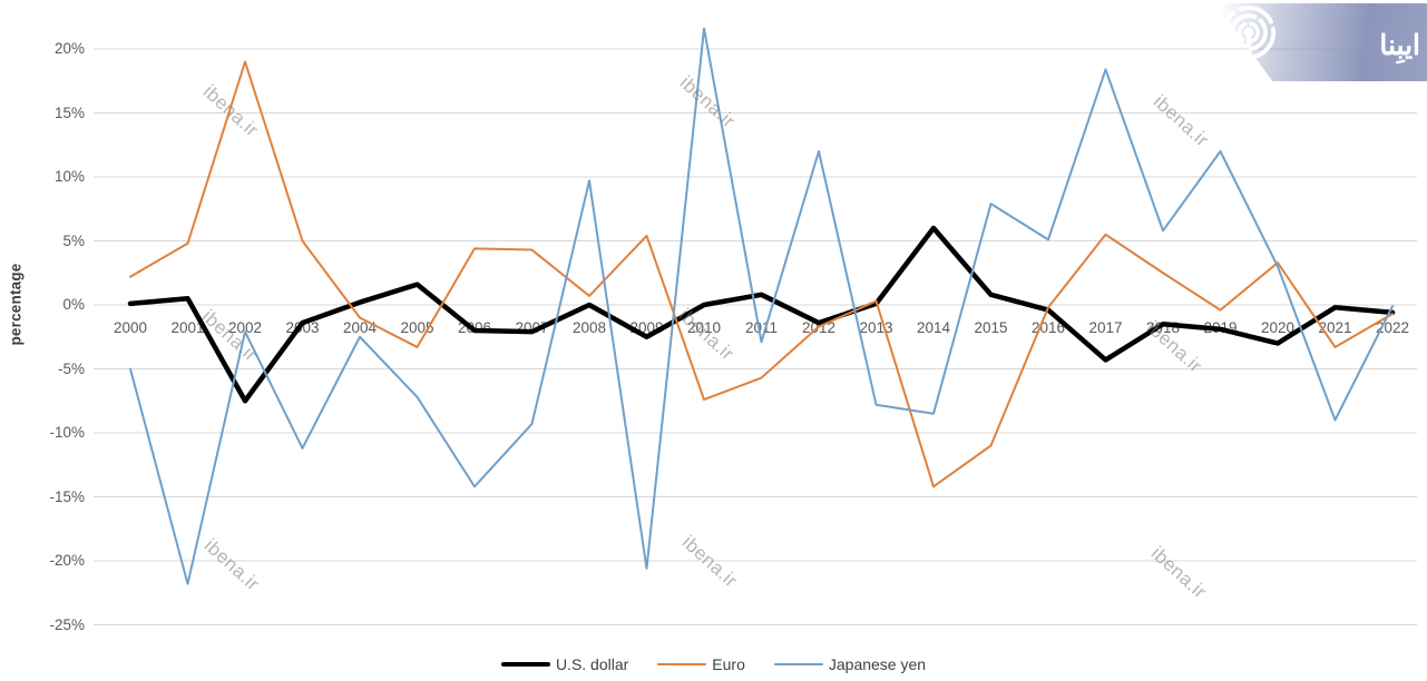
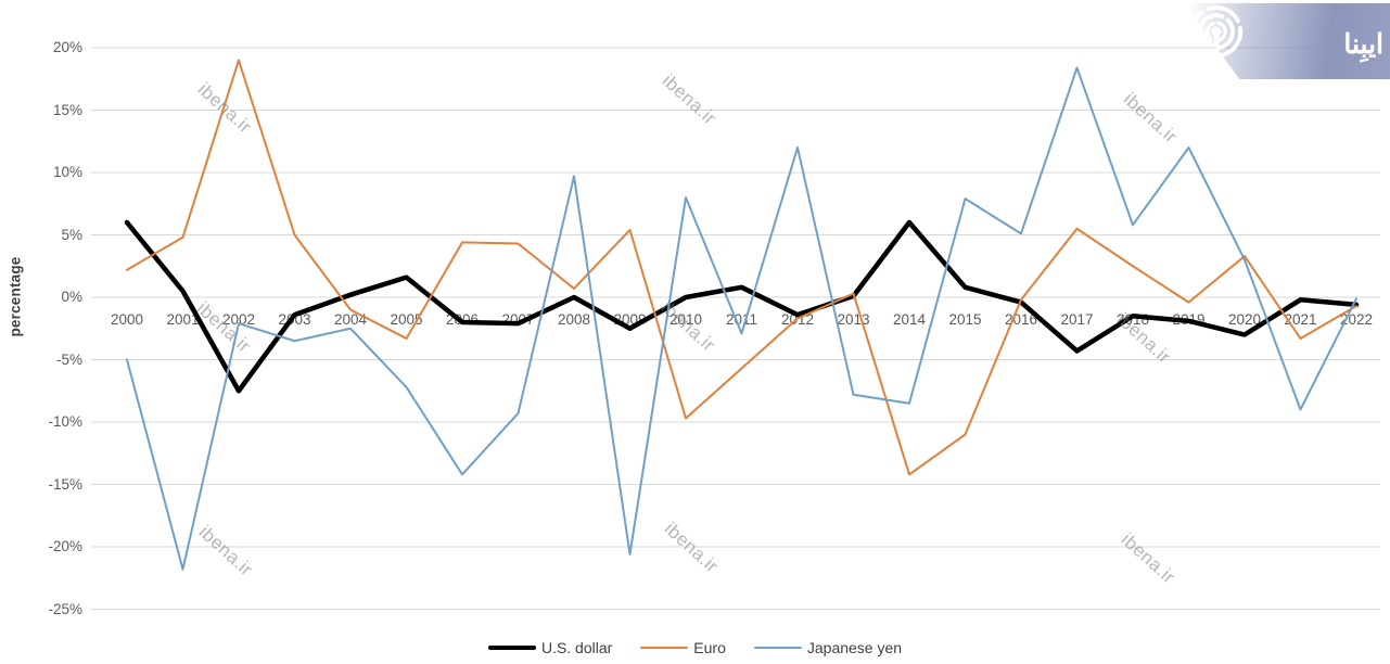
U.S. dollar/2000: 0.1% -> 6.0%
Japanese yen/2003: -11.2% -> -3.5%
Euro/2010: -7.4% -> -9.7%
Japanese yen/2010: 21.6% -> 8.0%
